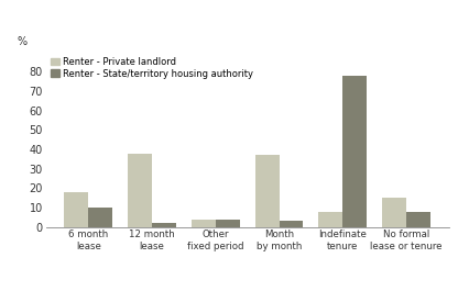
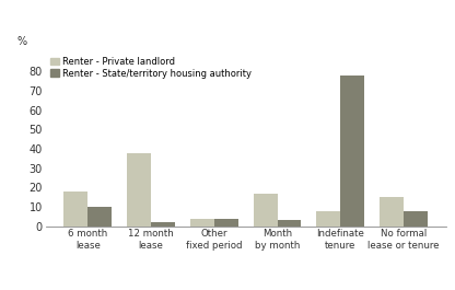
Renter - Private landlord/Month by month: 37 -> 17
